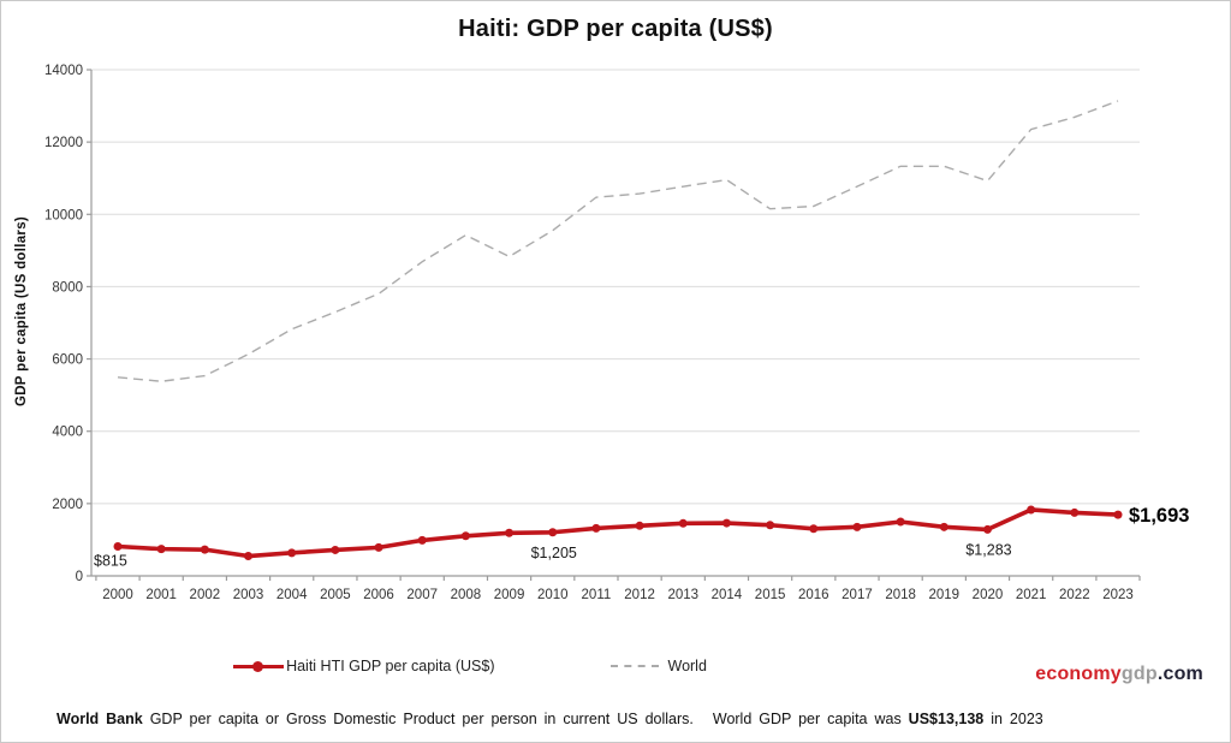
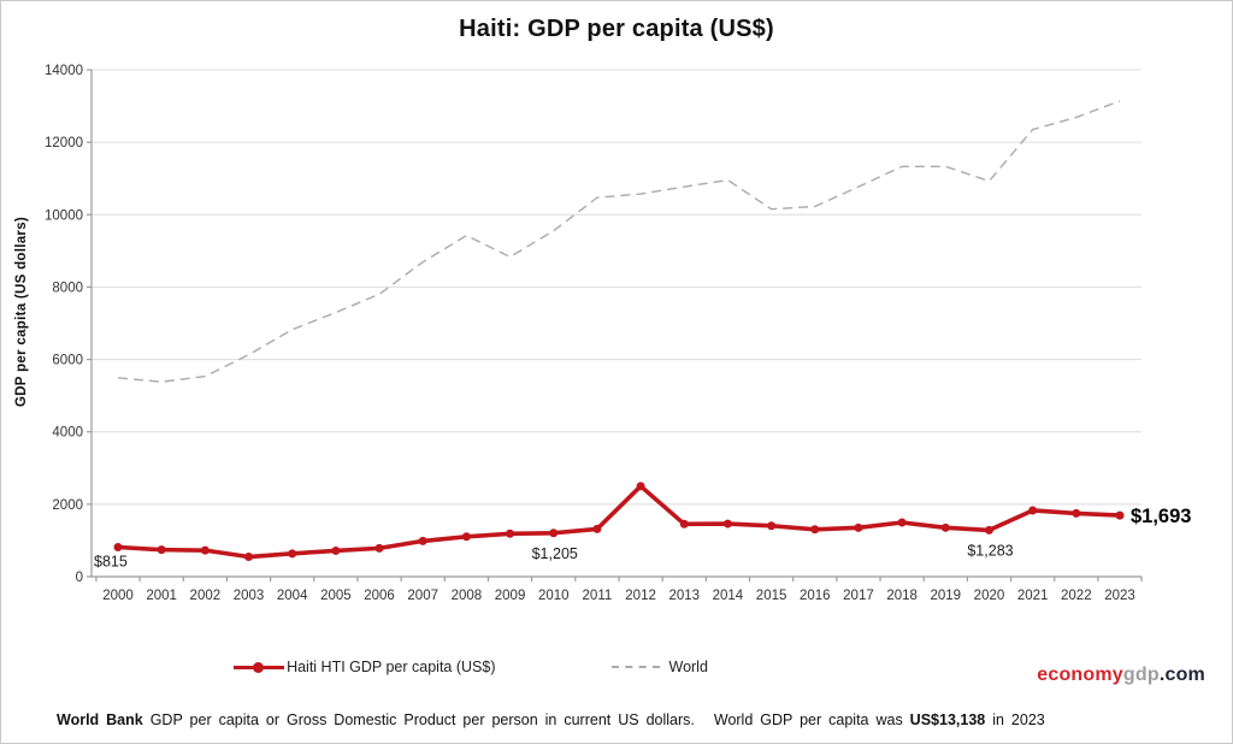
Haiti HTI GDP per capita (US$)/2012: 1400 -> 2500
